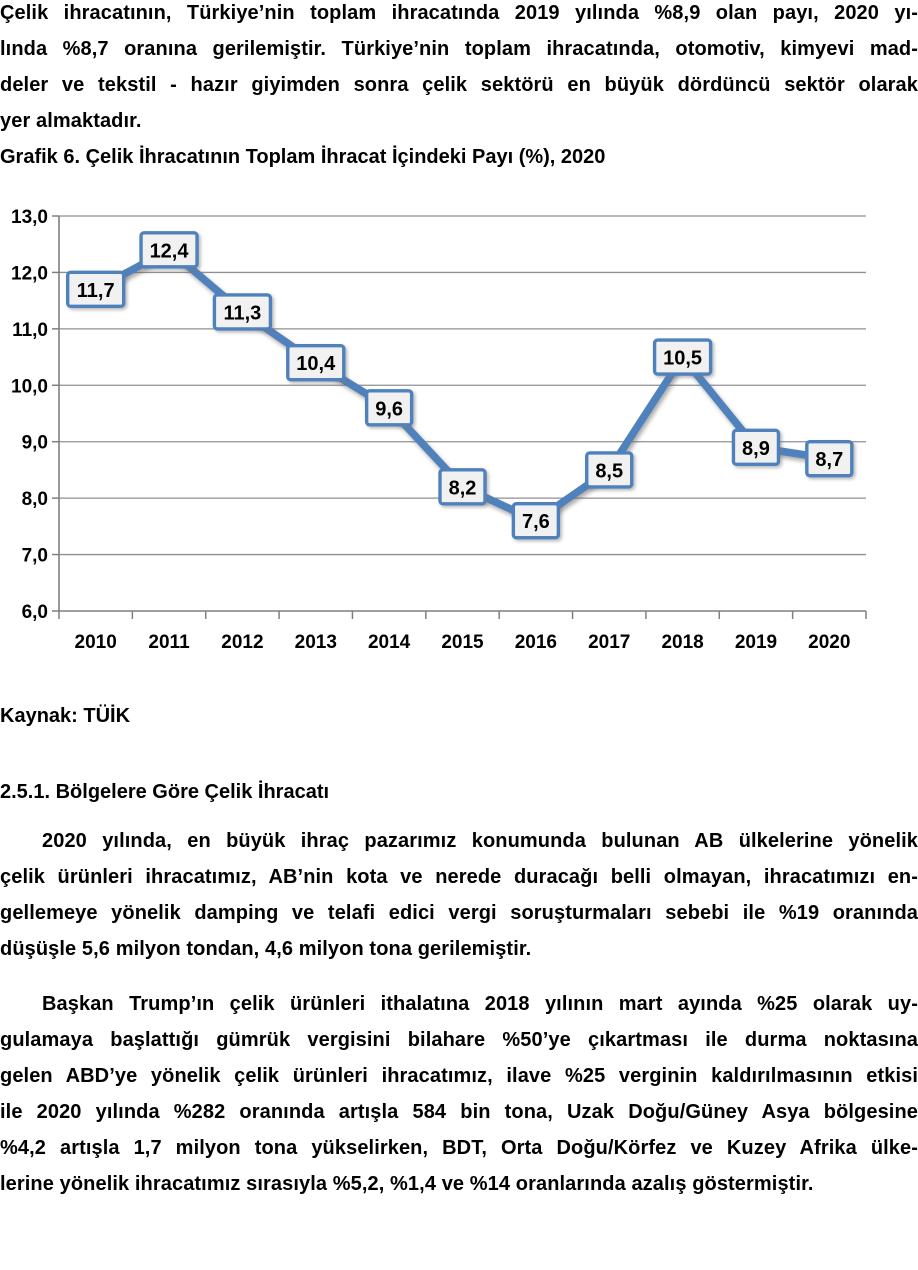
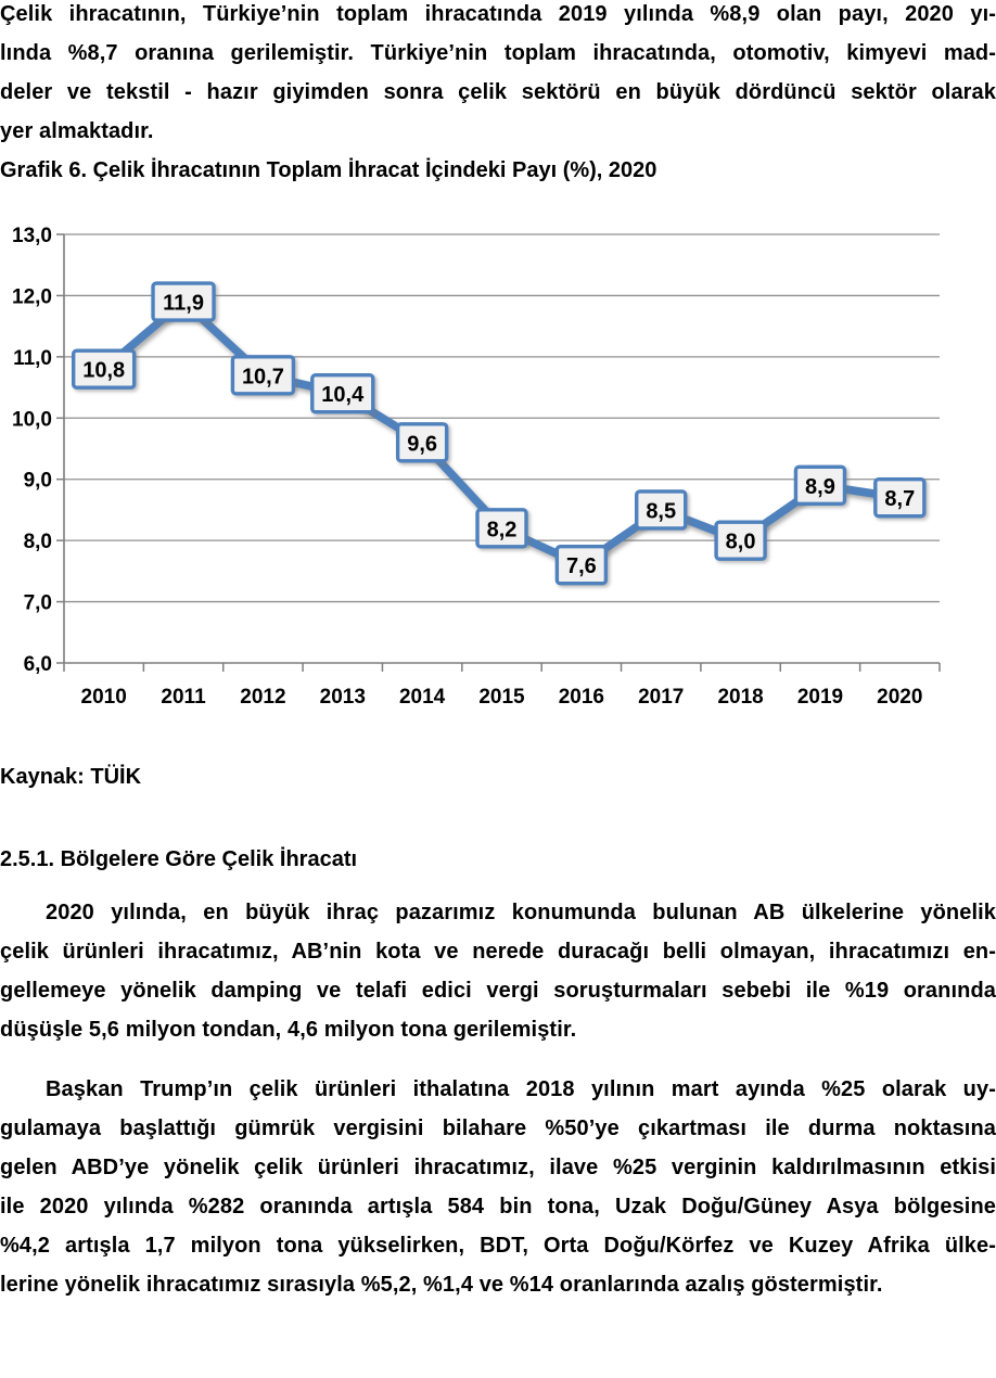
2010: 11,7 -> 10,8
2011: 12,4 -> 11,9
2012: 11,3 -> 10,7
2018: 10,5 -> 8,0
